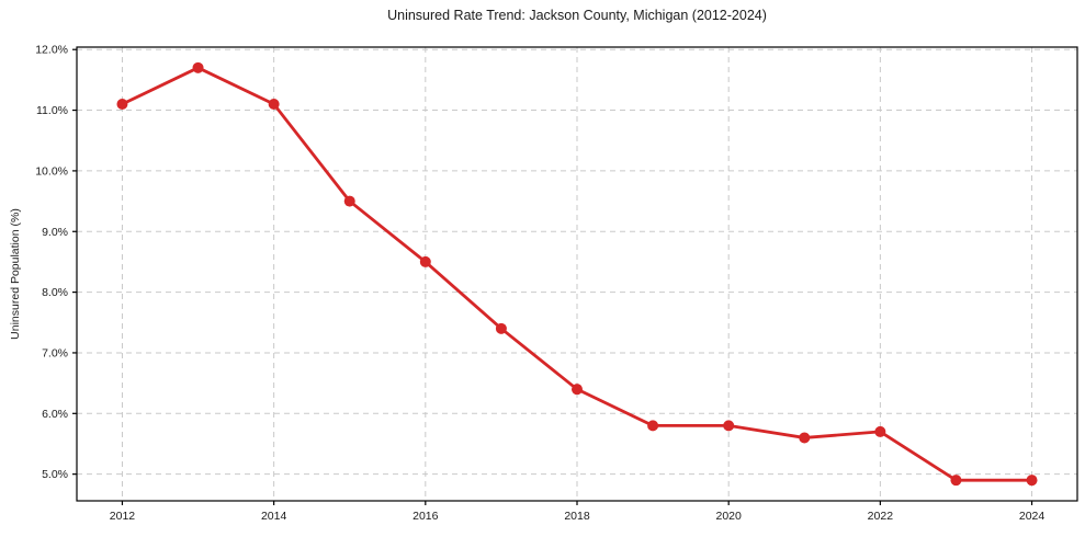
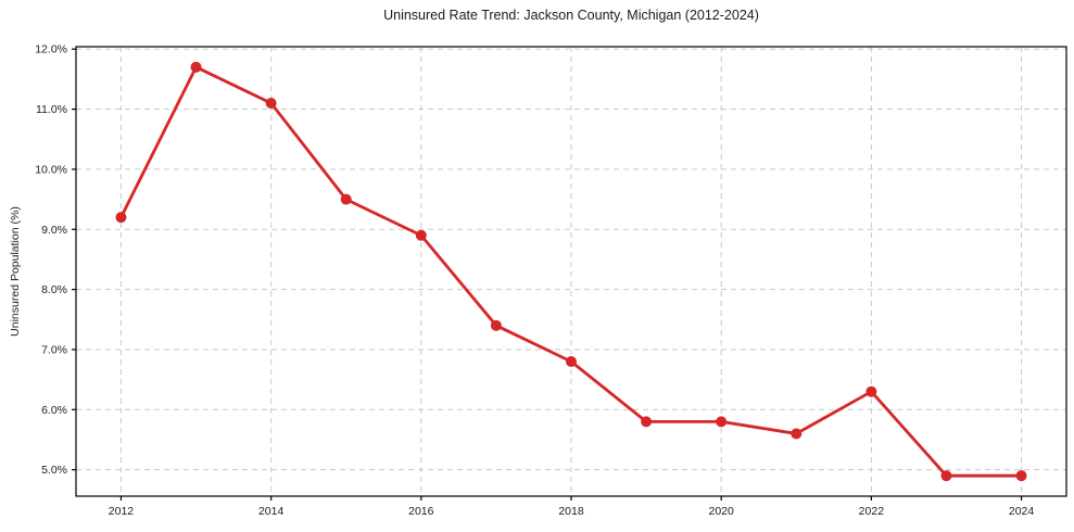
2012: 11.1% -> 9.2%
2016: 8.5% -> 8.9%
2018: 6.4% -> 6.8%
2022: 5.7% -> 6.3%
